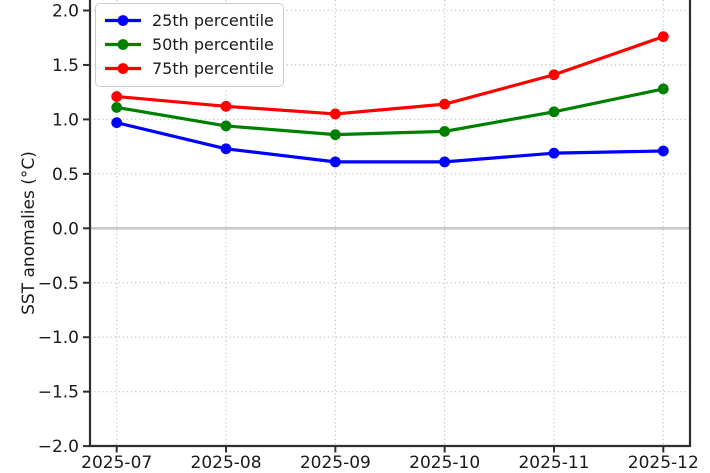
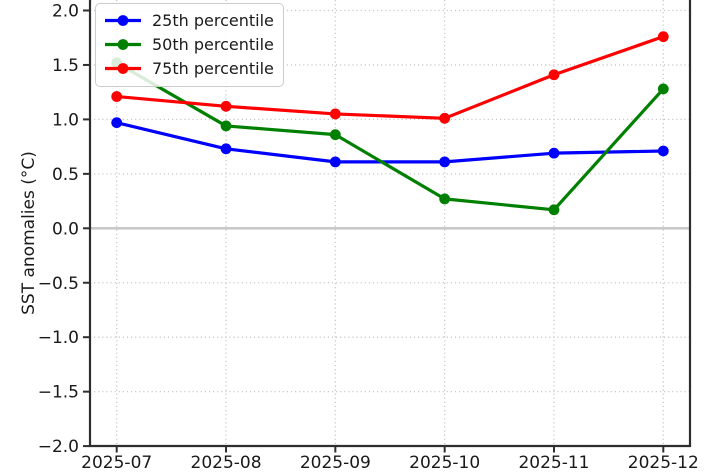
50th percentile/2025-07: 1.11 -> 1.52
50th percentile/2025-10: 0.89 -> 0.27
75th percentile/2025-10: 1.14 -> 1.01
50th percentile/2025-11: 1.07 -> 0.17
